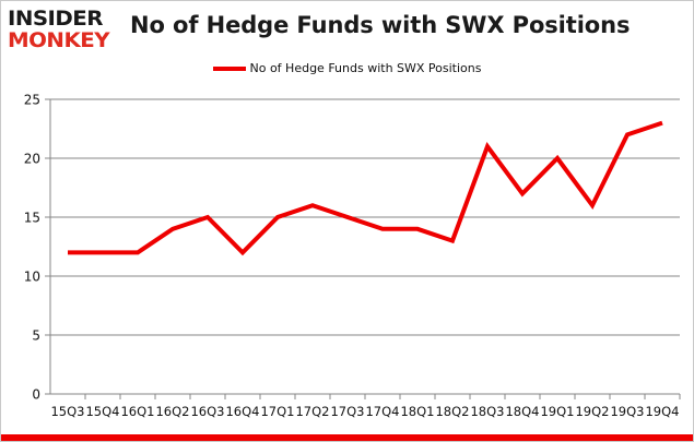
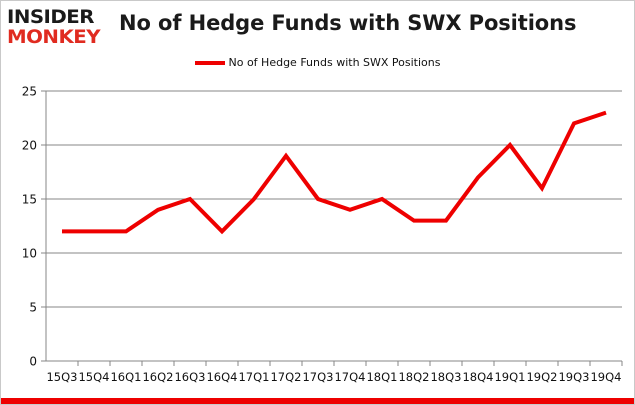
17Q2: 16 -> 19
18Q1: 14 -> 15
18Q3: 21 -> 13
